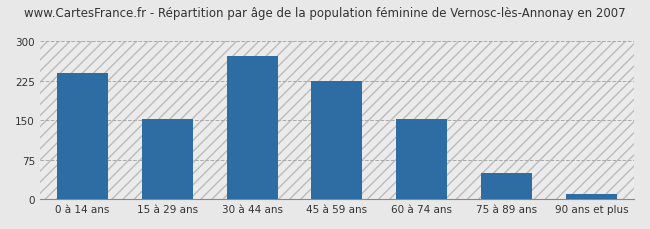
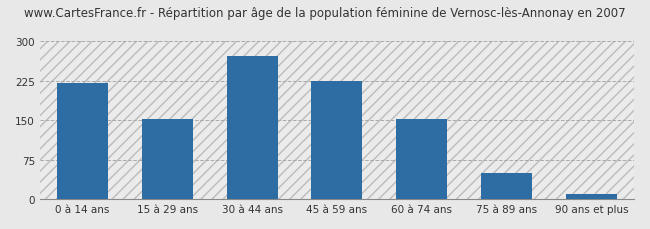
0 à 14 ans: 240 -> 221
